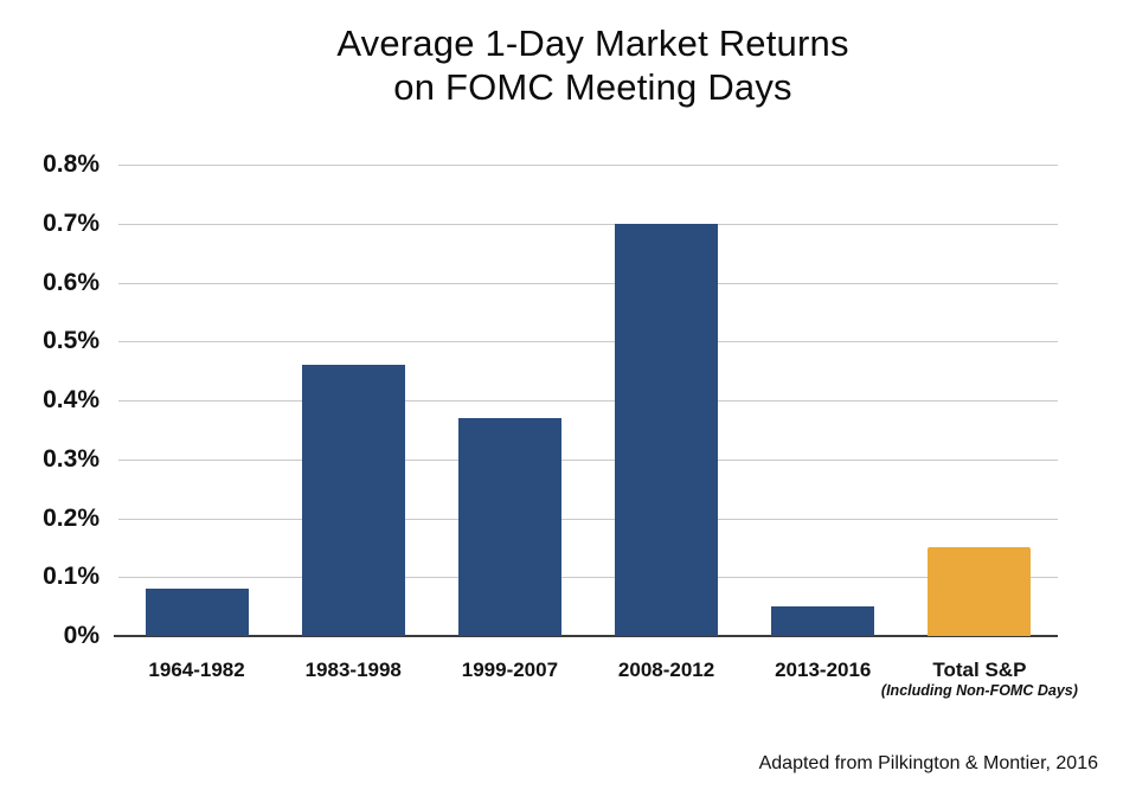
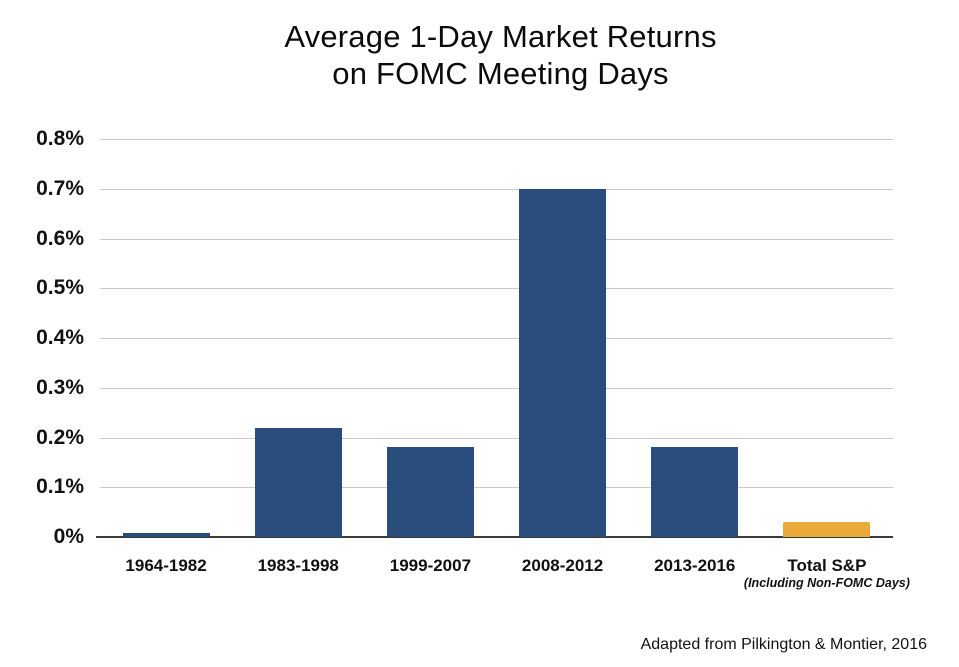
1964-1982: 0.08% -> 0.01%
1983-1998: 0.46% -> 0.22%
1999-2007: 0.37% -> 0.18%
2013-2016: 0.05% -> 0.18%
Total S&P: 0.15% -> 0.03%
